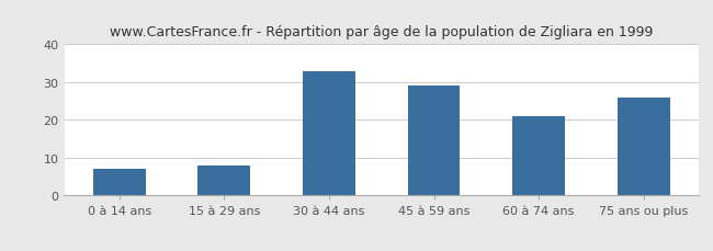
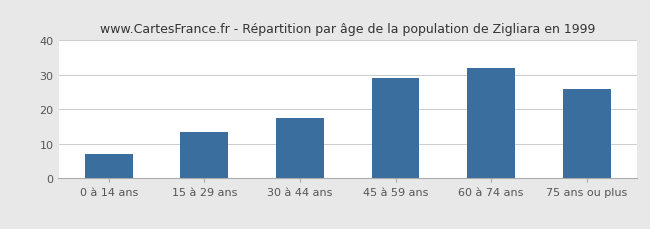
15 à 29 ans: 8.0 -> 13.5
30 à 44 ans: 33.0 -> 17.5
60 à 74 ans: 21.0 -> 32.0
